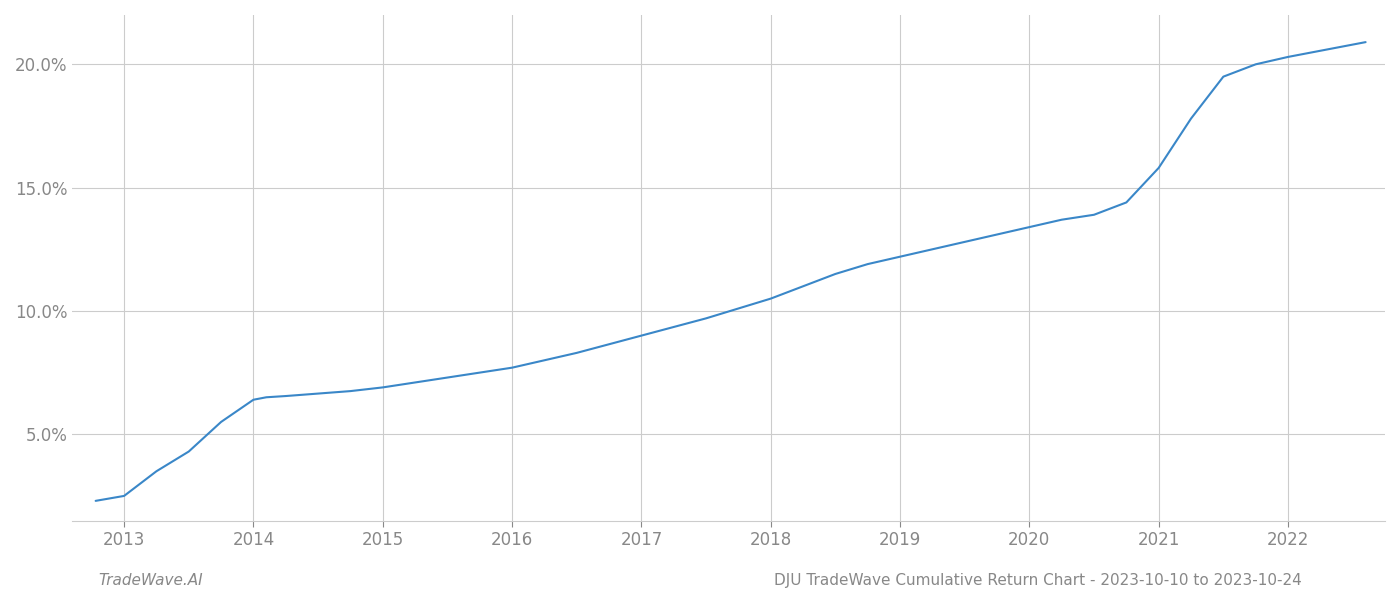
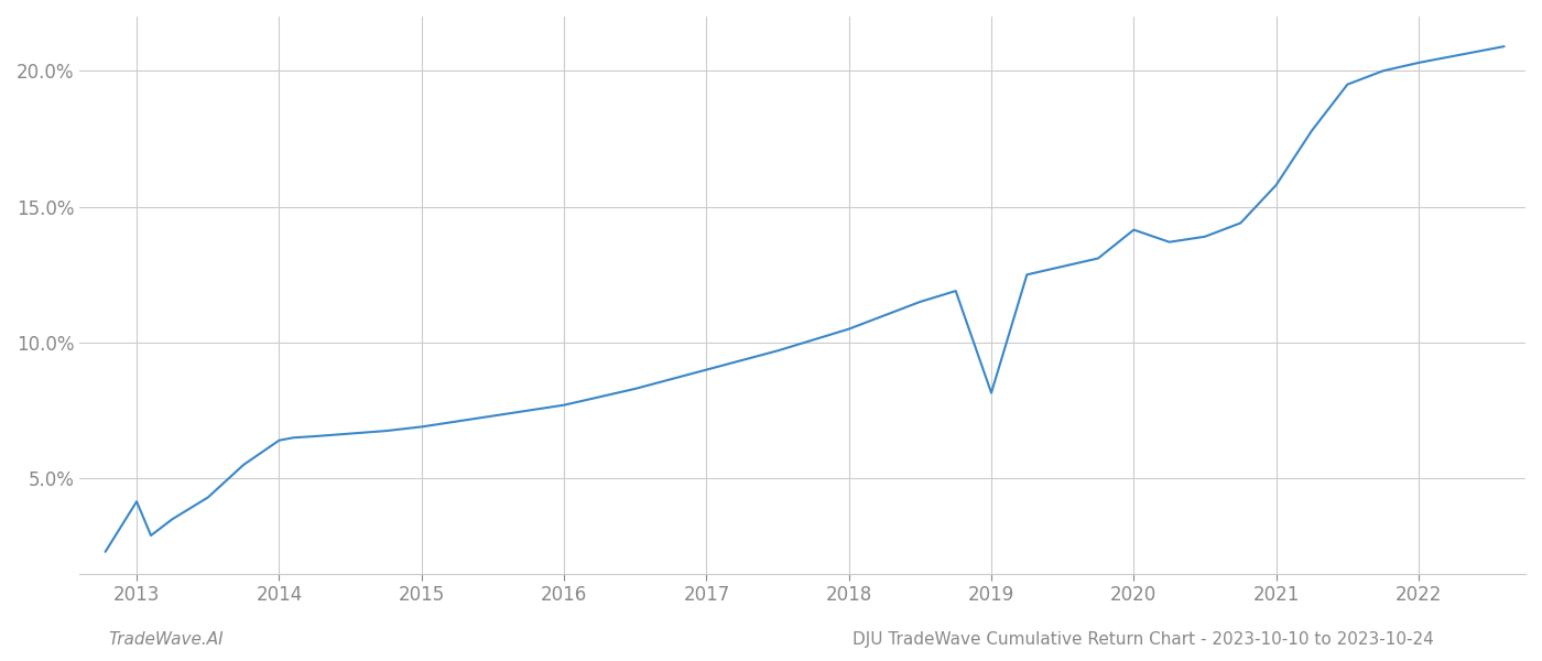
2013: 2.50% -> 4.15%
2019: 12.20% -> 8.15%
2020: 13.40% -> 14.15%
